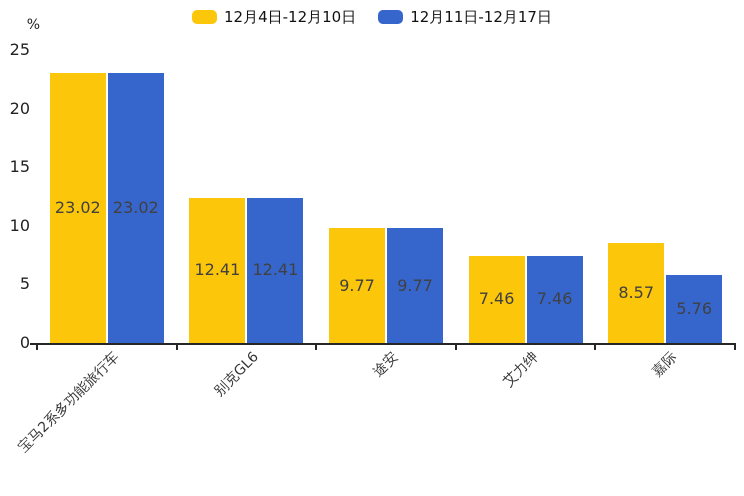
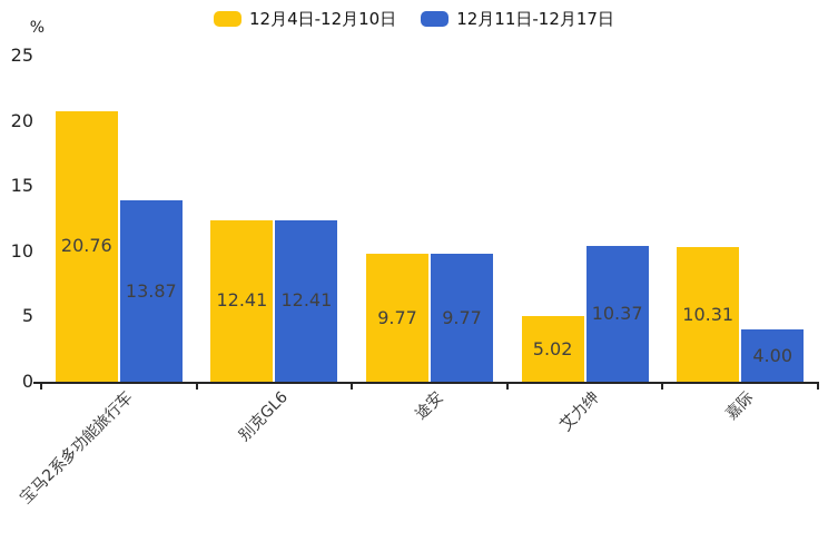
12月4日-12月10日/宝马2系多功能旅行车: 23.02 -> 20.76
12月11日-12月17日/宝马2系多功能旅行车: 23.02 -> 13.87
12月4日-12月10日/艾力绅: 7.46 -> 5.02
12月11日-12月17日/艾力绅: 7.46 -> 10.37
12月4日-12月10日/嘉际: 8.57 -> 10.31
12月11日-12月17日/嘉际: 5.76 -> 4.00
